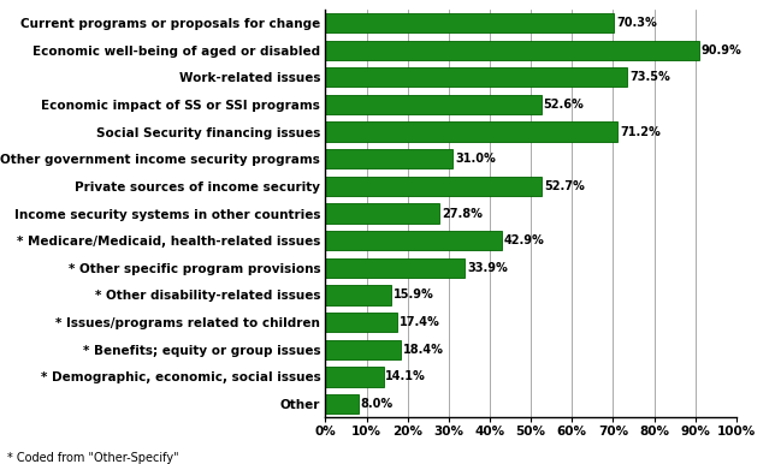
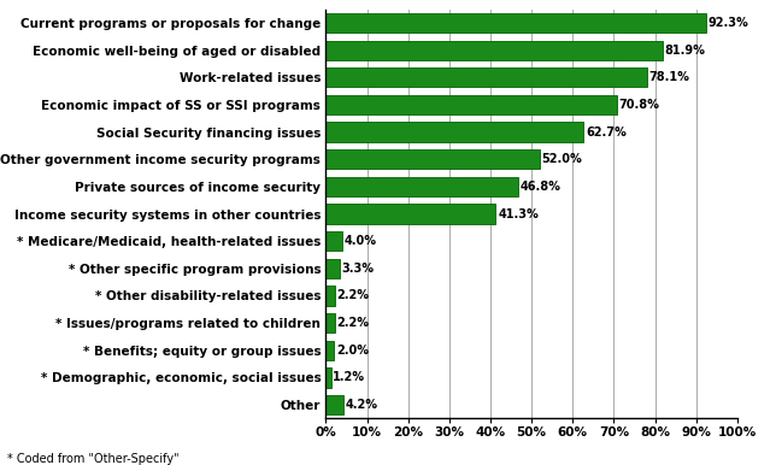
Current programs or proposals for change: 70.3% -> 92.3%
Economic well-being of aged or disabled: 90.9% -> 81.9%
Work-related issues: 73.5% -> 78.1%
Economic impact of SS or SSI programs: 52.6% -> 70.8%
Social Security financing issues: 71.2% -> 62.7%
Other government income security programs: 31.0% -> 52.0%
Private sources of income security: 52.7% -> 46.8%
Income security systems in other countries: 27.8% -> 41.3%
* Medicare/Medicaid, health-related issues: 42.9% -> 4.0%
* Other specific program provisions: 33.9% -> 3.3%
* Other disability-related issues: 15.9% -> 2.2%
* Issues/programs related to children: 17.4% -> 2.2%
* Benefits; equity or group issues: 18.4% -> 2.0%
* Demographic, economic, social issues: 14.1% -> 1.2%
Other: 8.0% -> 4.2%
